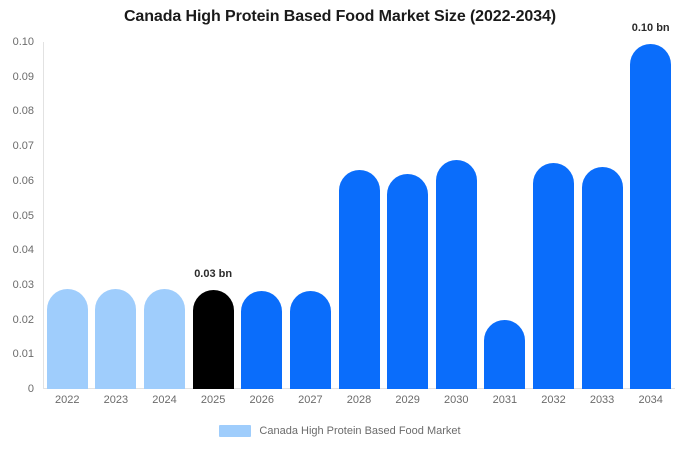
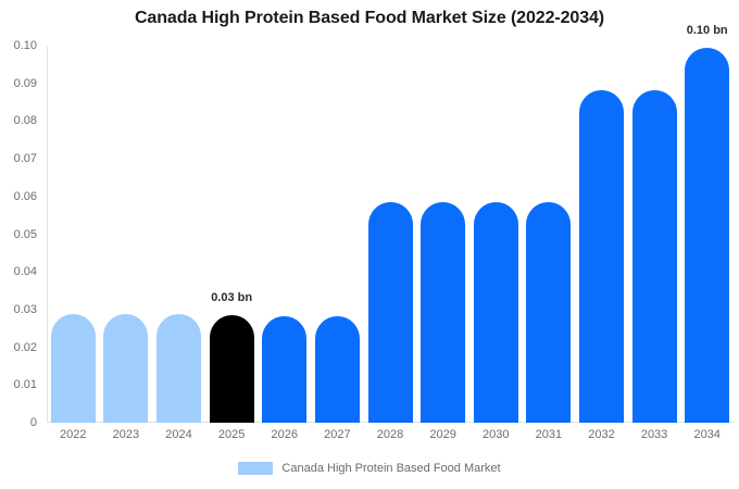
2028: 0.063 -> 0.059
2029: 0.062 -> 0.059
2030: 0.066 -> 0.059
2031: 0.020 -> 0.059
2032: 0.065 -> 0.088
2033: 0.064 -> 0.088
